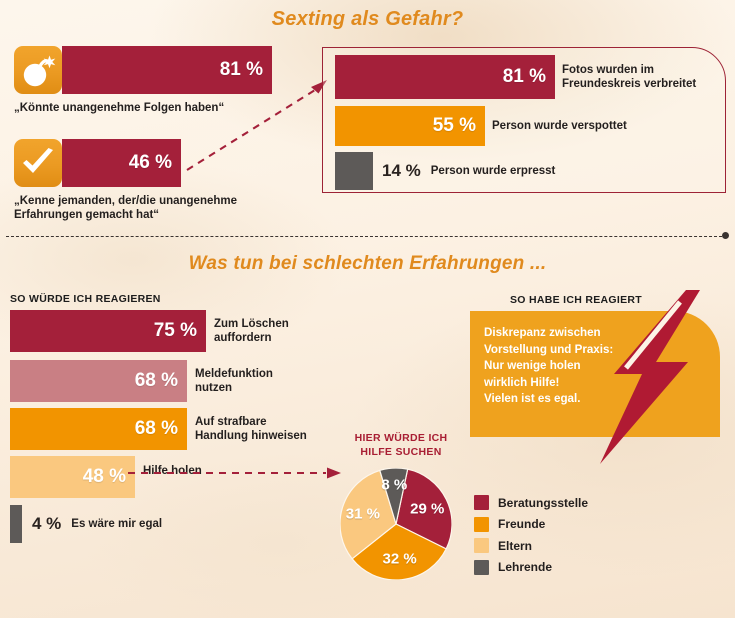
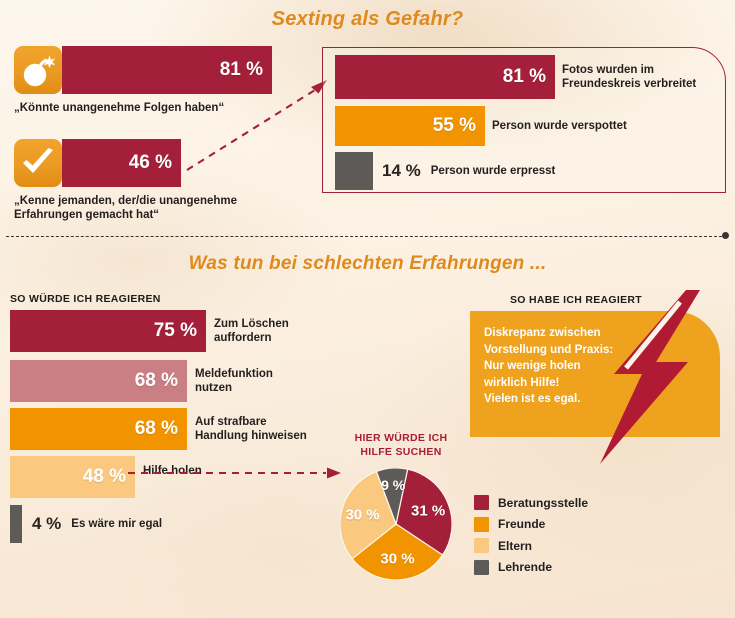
Beratungsstelle: 29 -> 31
Freunde: 32 -> 30
Eltern: 31 -> 30
Lehrende: 8 -> 9
